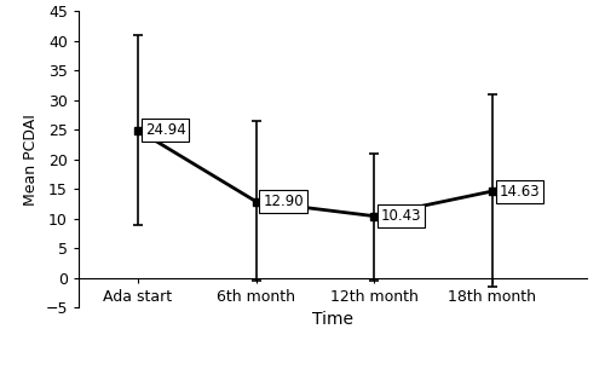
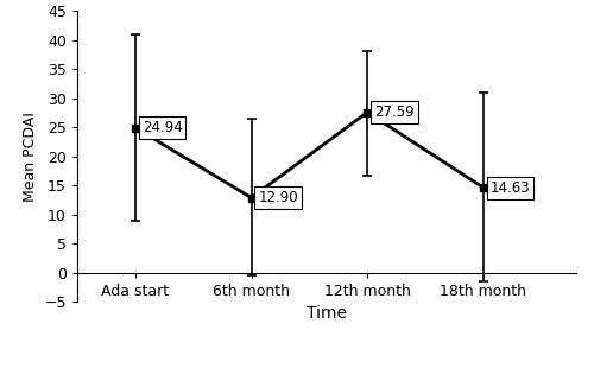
12th month: 10.43 -> 27.59
